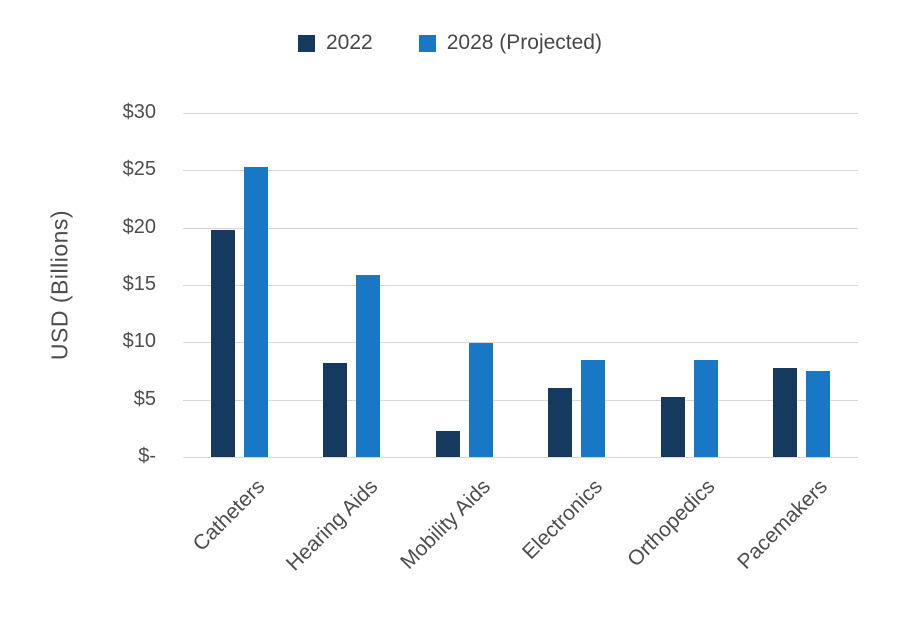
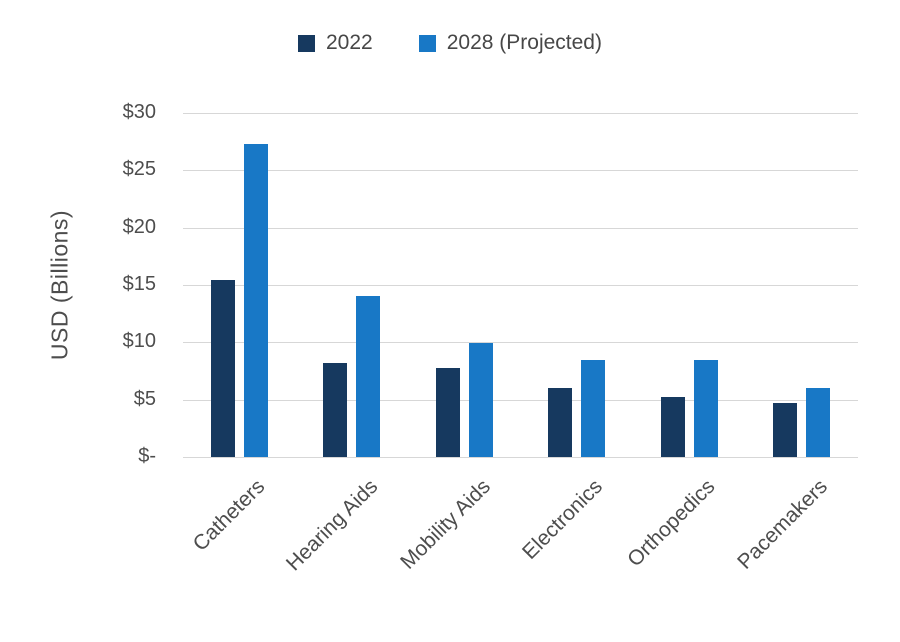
2022/Catheters: $19.8 -> $15.4
2028 (Projected)/Catheters: $25.3 -> $27.3
2028 (Projected)/Hearing Aids: $15.9 -> $14.0
2022/Mobility Aids: $2.3 -> $7.8
2022/Pacemakers: $7.8 -> $4.7
2028 (Projected)/Pacemakers: $7.5 -> $6.0
